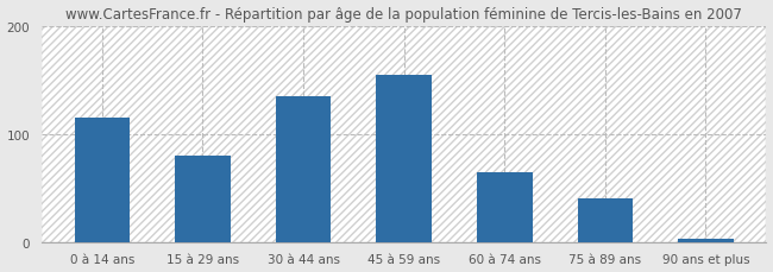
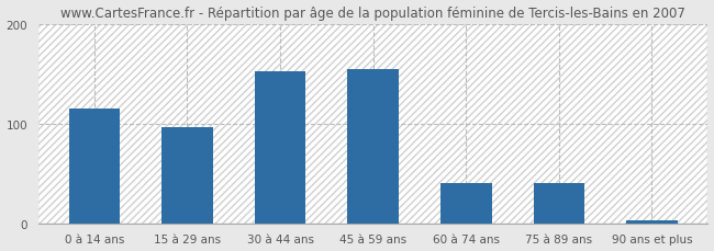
15 à 29 ans: 80 -> 96
30 à 44 ans: 135 -> 152
60 à 74 ans: 65 -> 40
